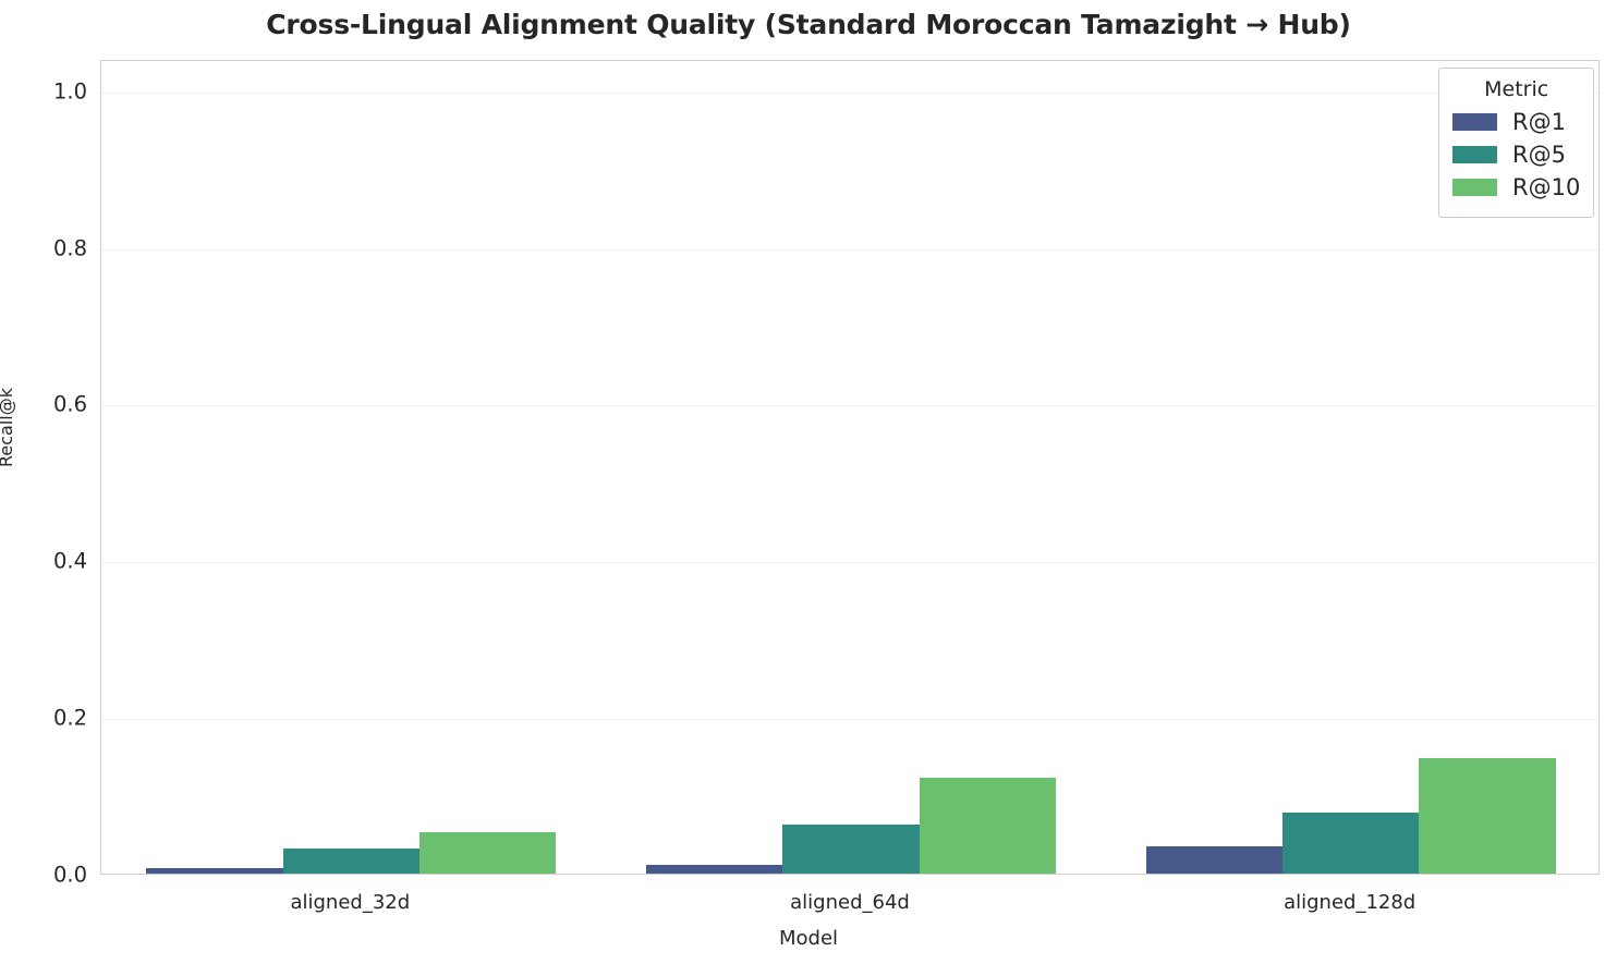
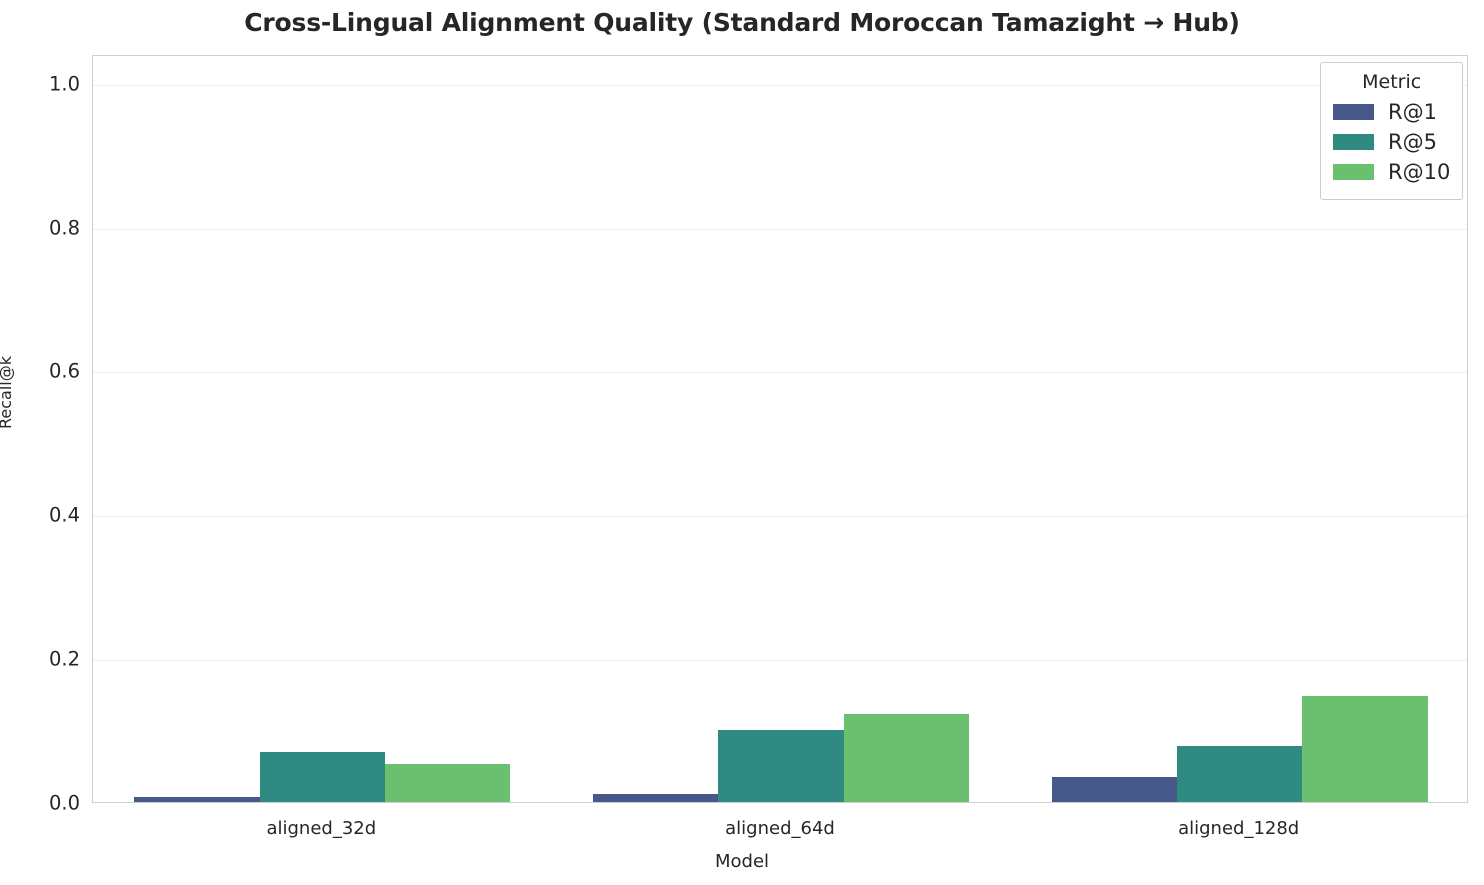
R@5/aligned_32d: 0.03 -> 0.07
R@5/aligned_64d: 0.06 -> 0.10
